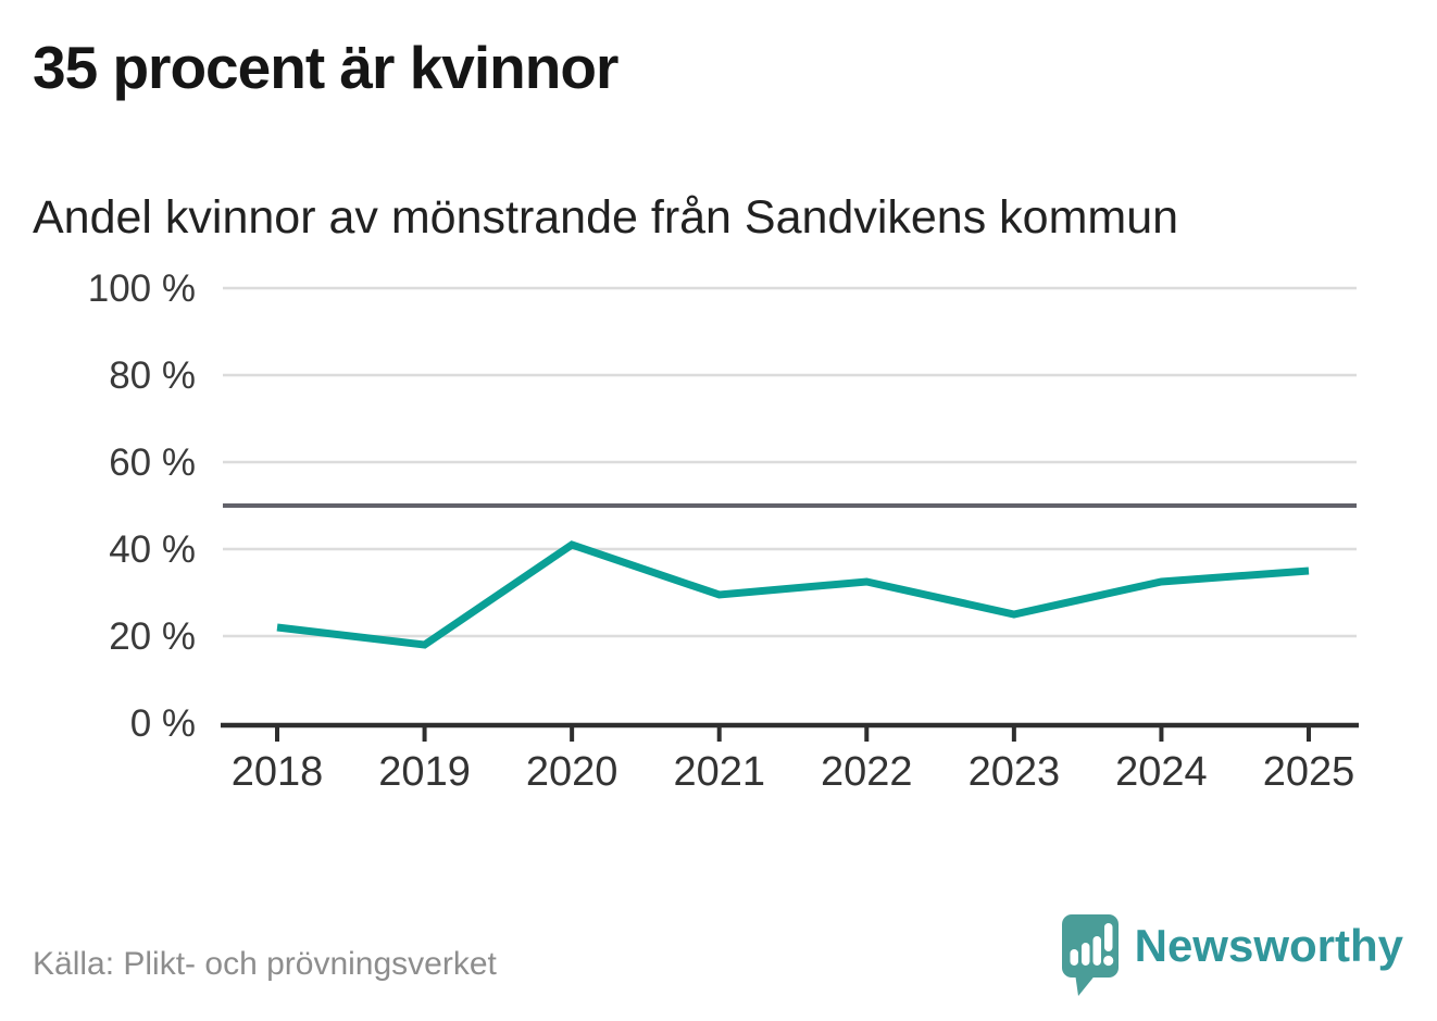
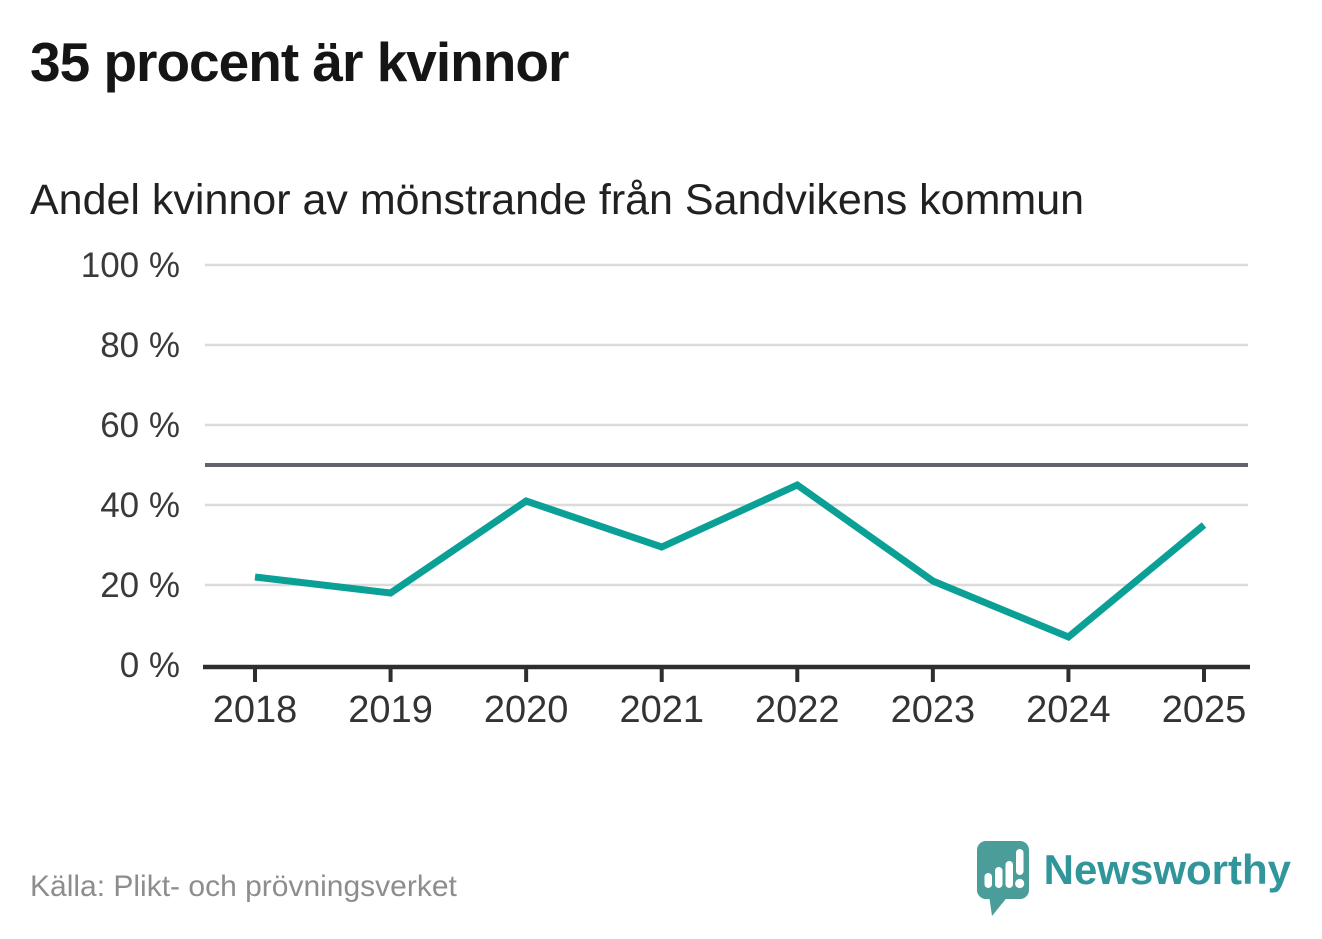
2022: 32% -> 45%
2023: 25% -> 21%
2024: 32% -> 7%
